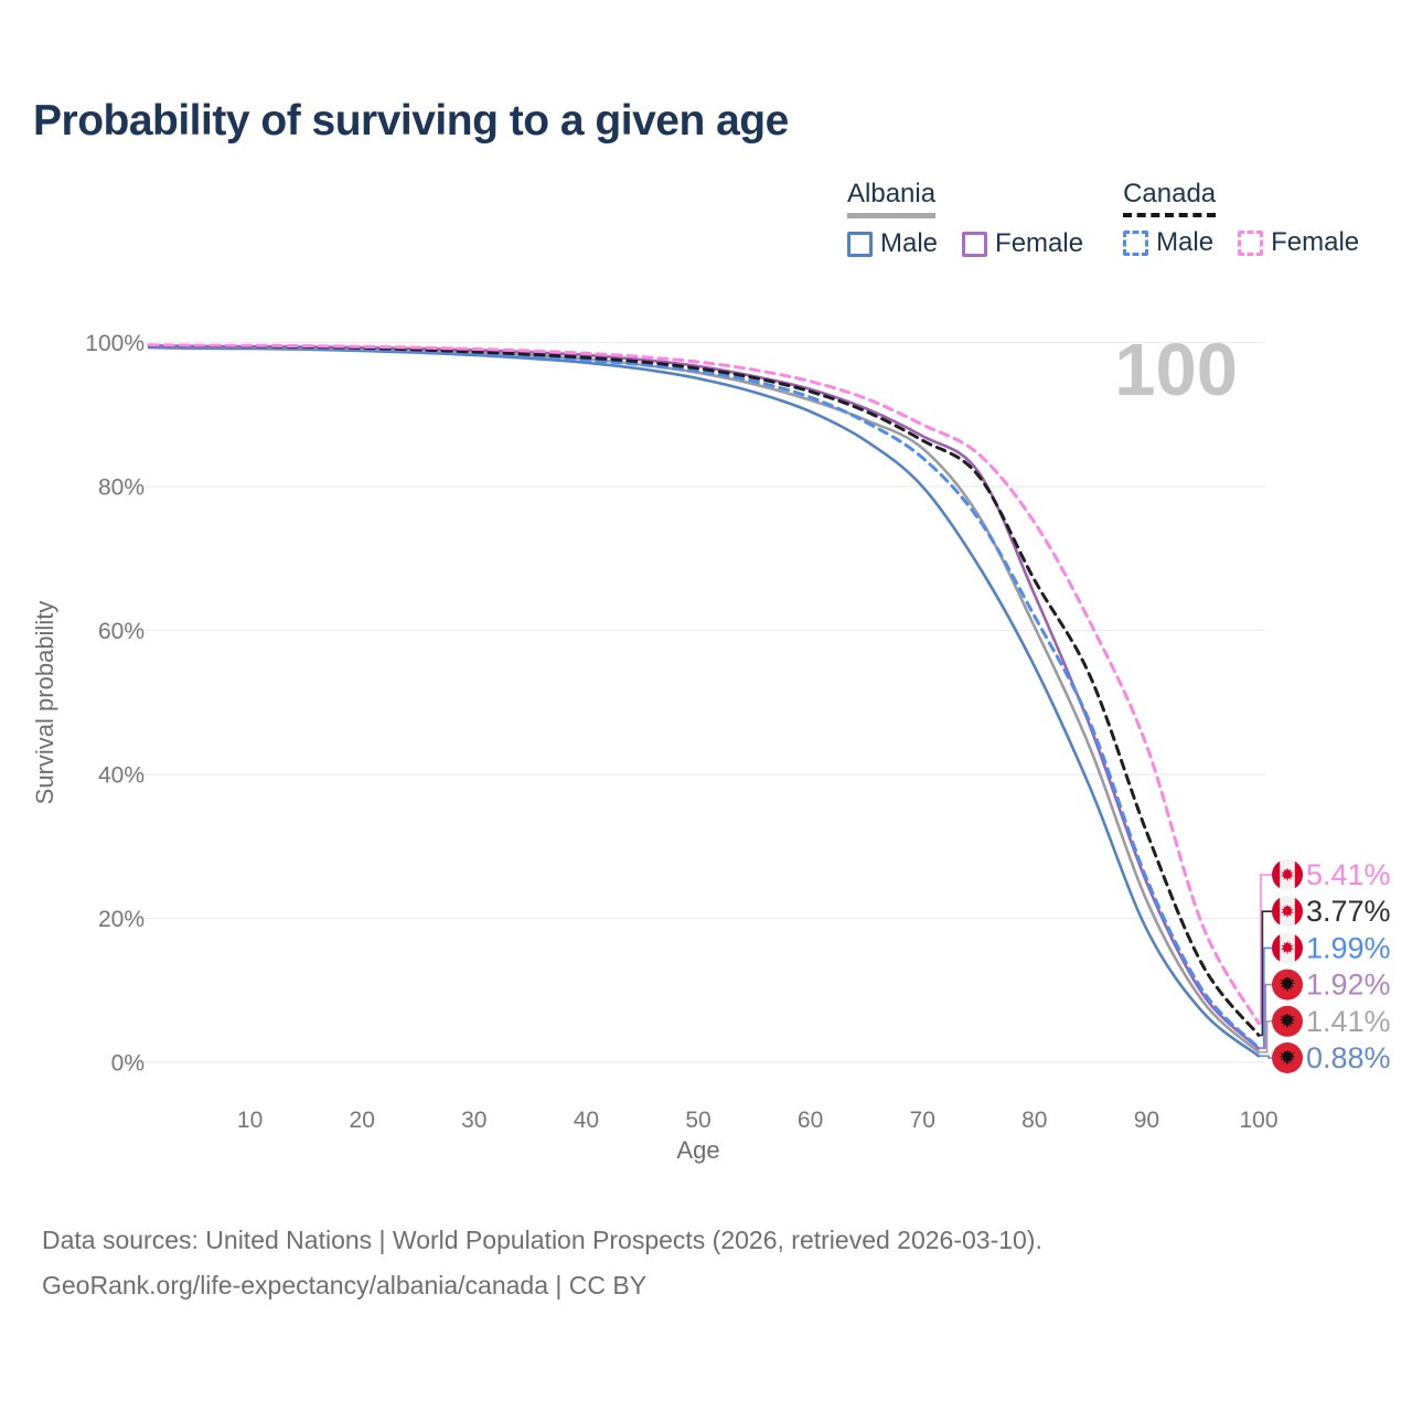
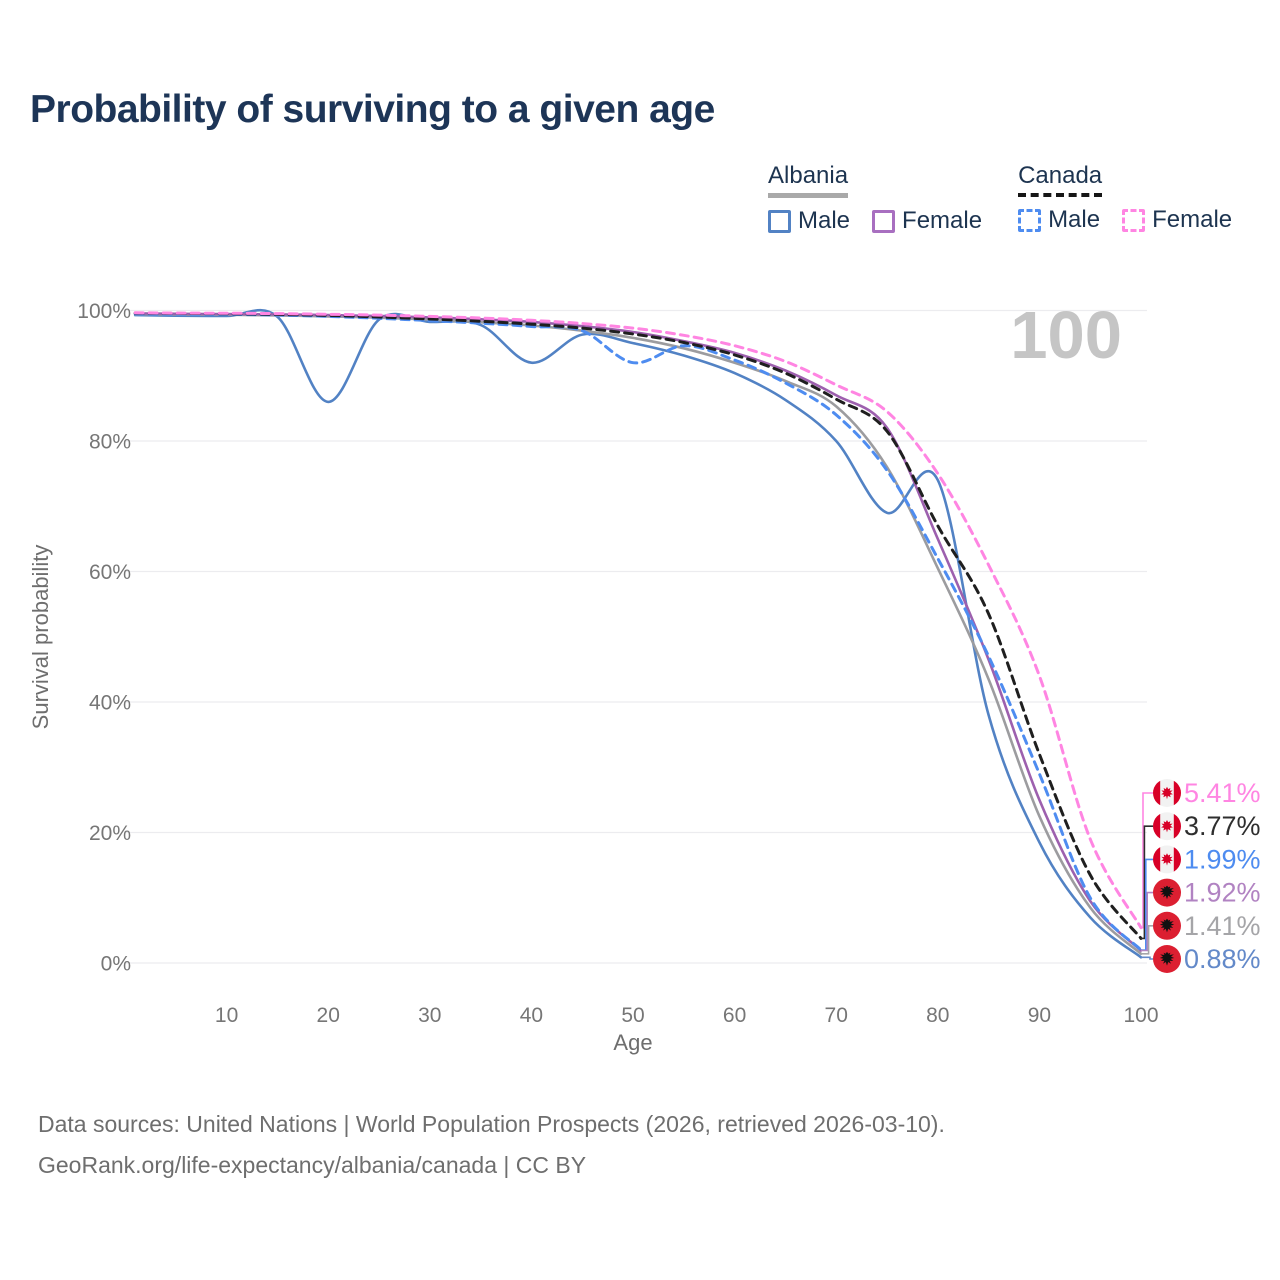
Albania Male/20: 99% -> 86%
Albania Male/40: 97% -> 92%
Canada Male/50: 96% -> 92%
Albania Male/80: 55% -> 74%
Canada Male/90: 26% -> 29%
